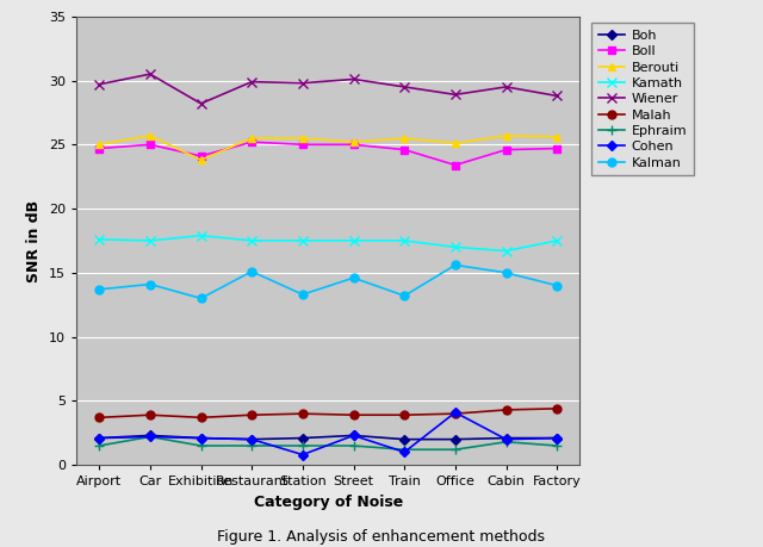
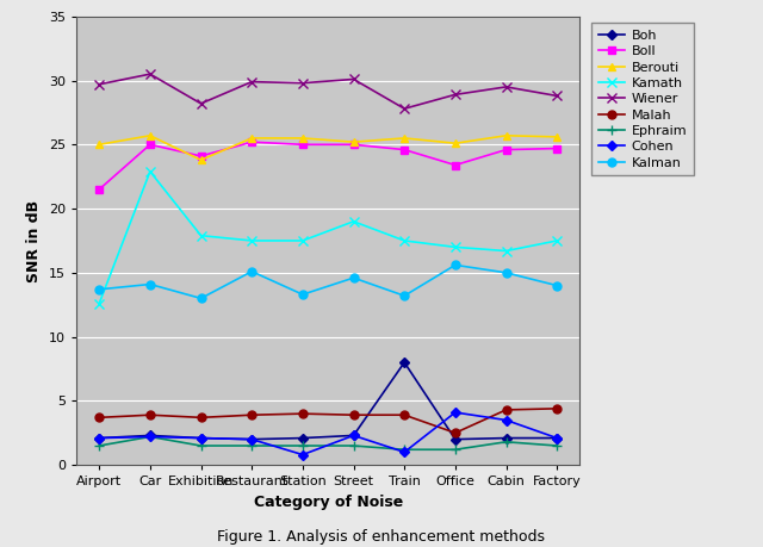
Boll/Airport: 24.7 -> 21.5
Kamath/Airport: 17.6 -> 12.6
Kamath/Car: 17.5 -> 22.9
Kamath/Street: 17.5 -> 19.0
Boh/Train: 2.0 -> 8.0
Wiener/Train: 29.5 -> 27.8
Malah/Office: 4.0 -> 2.5
Cohen/Cabin: 2.0 -> 3.5
